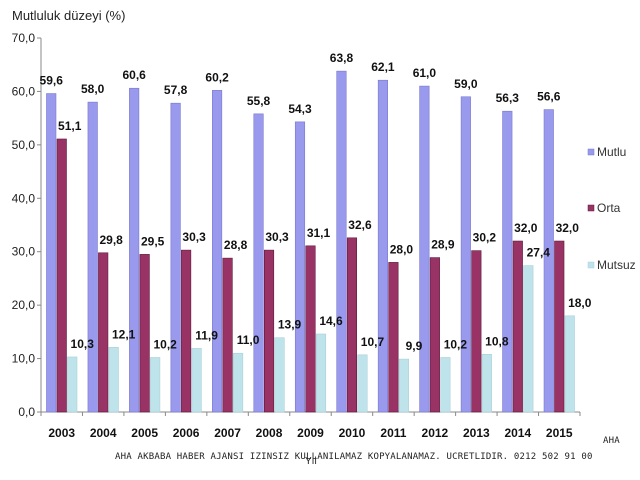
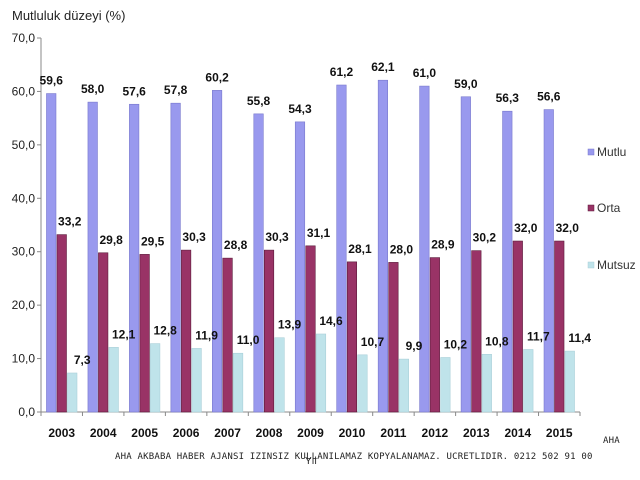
Orta/2003: 51,1 -> 33,2
Mutsuz/2003: 10,3 -> 7,3
Mutlu/2005: 60,6 -> 57,6
Mutsuz/2005: 10,2 -> 12,8
Mutlu/2010: 63,8 -> 61,2
Orta/2010: 32,6 -> 28,1
Mutsuz/2014: 27,4 -> 11,7
Mutsuz/2015: 18,0 -> 11,4
